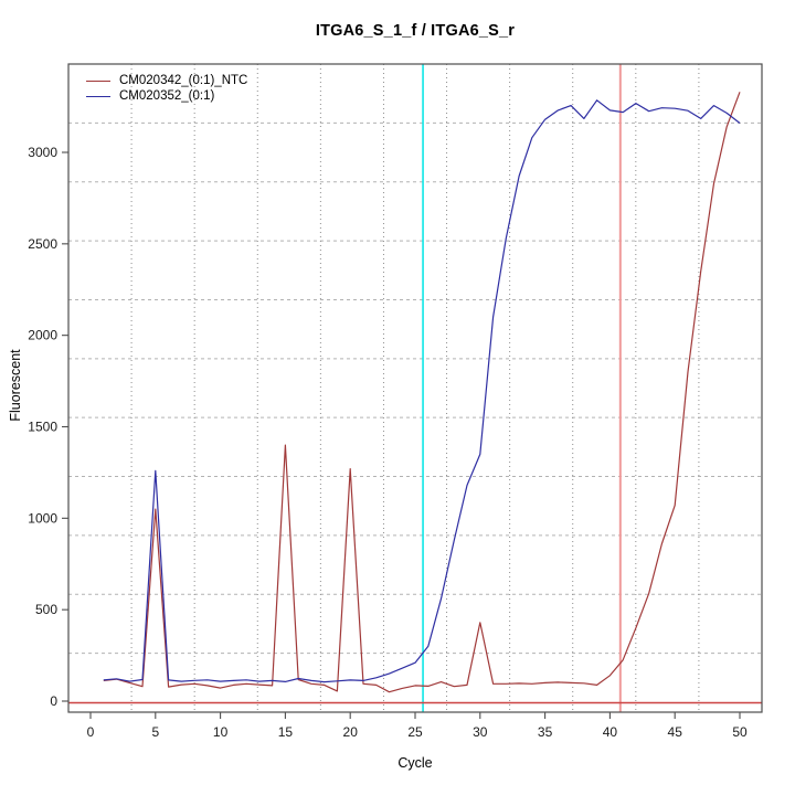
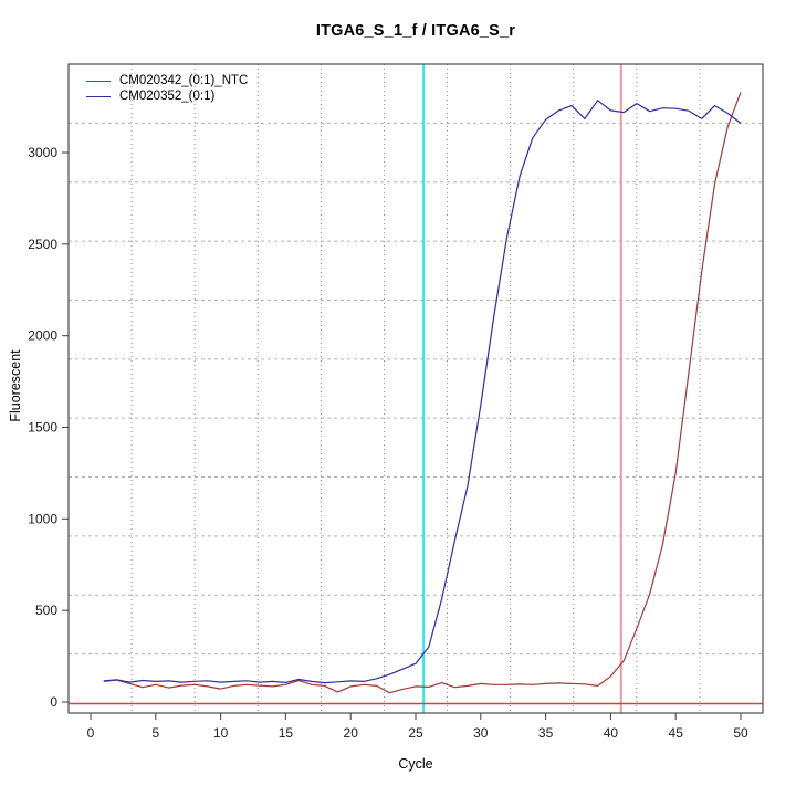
CM020342_(0:1)_NTC/5: 1050 -> 100
CM020352_(0:1)/5: 1260 -> 110
CM020342_(0:1)_NTC/15: 1400 -> 100
CM020342_(0:1)_NTC/20: 1270 -> 80
CM020342_(0:1)_NTC/30: 430 -> 100
CM020352_(0:1)/30: 1350 -> 1620
CM020342_(0:1)_NTC/45: 1070 -> 1250
